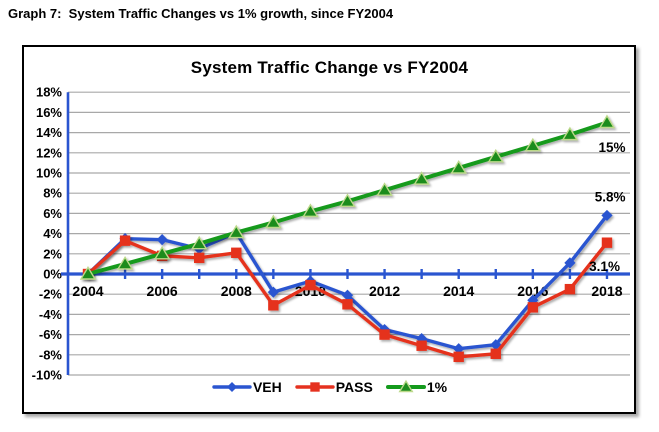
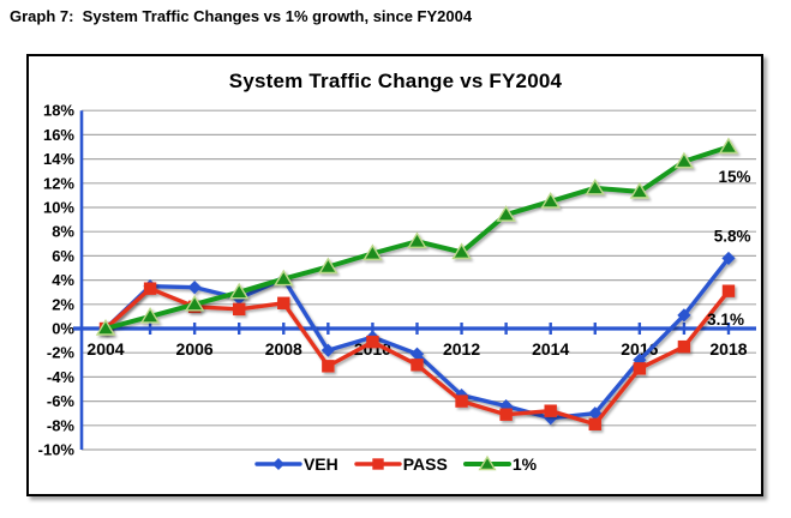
1%/2012: 8.3% -> 6.3%
PASS/2014: -8.2% -> -6.8%
1%/2016: 12.7% -> 11.3%
